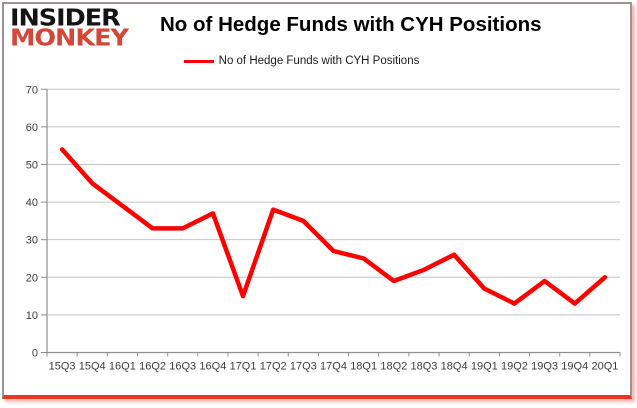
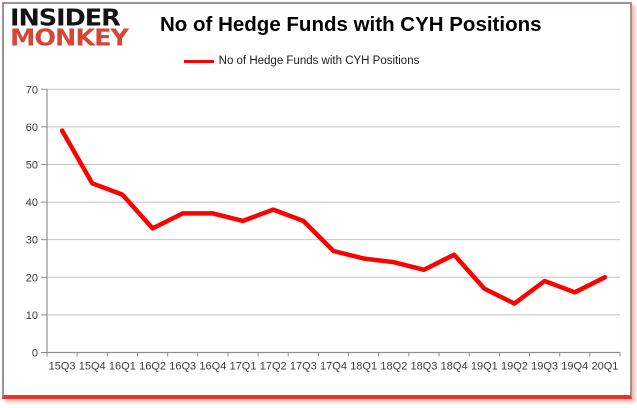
15Q3: 54 -> 59
16Q1: 39 -> 42
16Q3: 33 -> 37
17Q1: 15 -> 35
18Q2: 19 -> 24
19Q4: 13 -> 16
